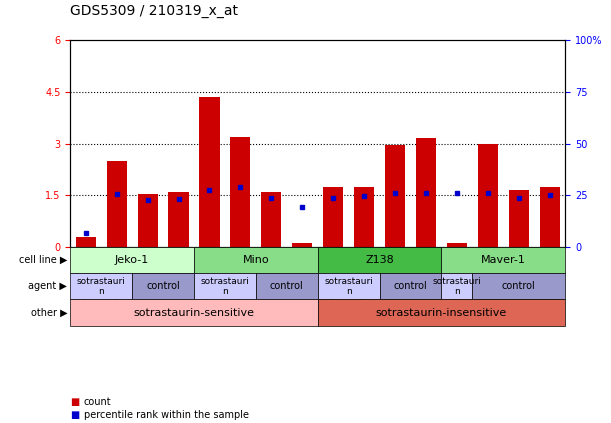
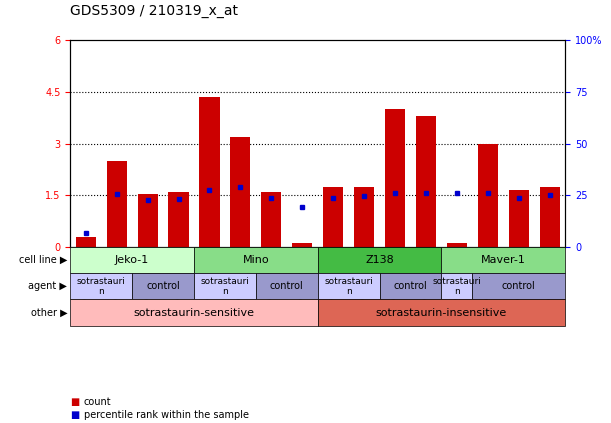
GSM1044974: 2.95 -> 4.00
GSM1044976: 3.15 -> 3.80
